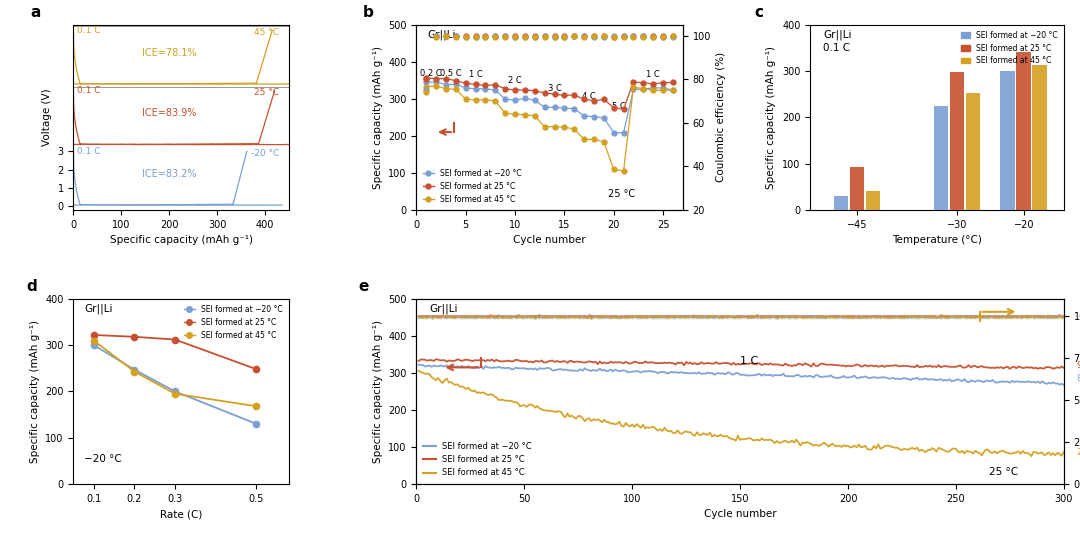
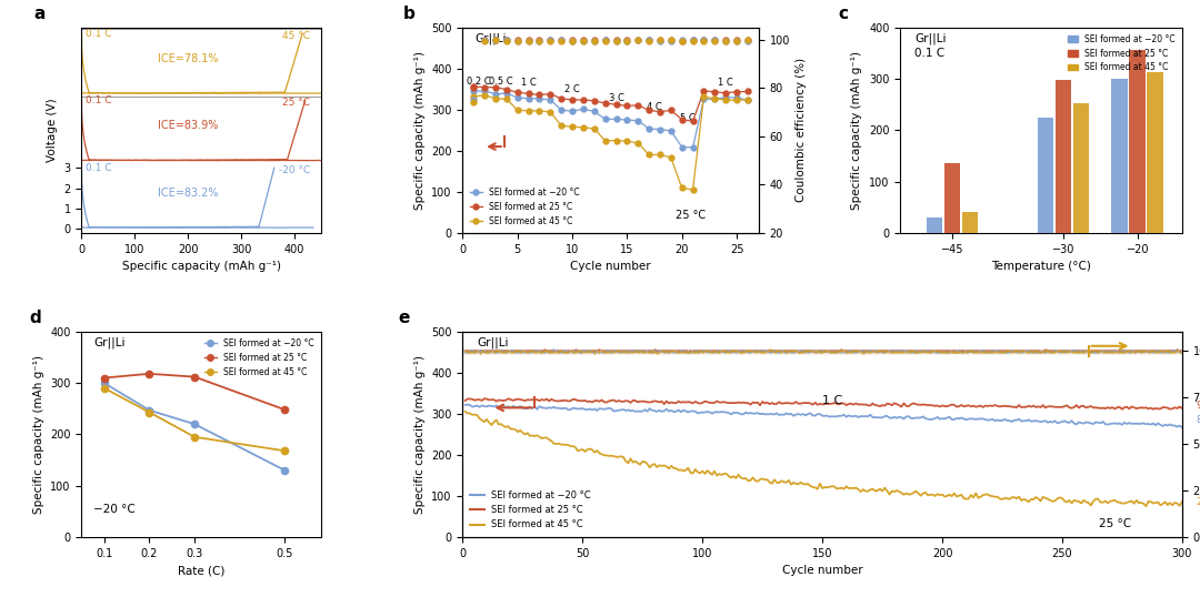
SEI formed at 25 °C/−45: 93 -> 135
SEI formed at 25 °C/−20: 340 -> 355
SEI formed at 25 °C/0.1: 322 -> 310
SEI formed at 45 °C/0.1: 310 -> 290
SEI formed at −20 °C/0.3: 200 -> 220
